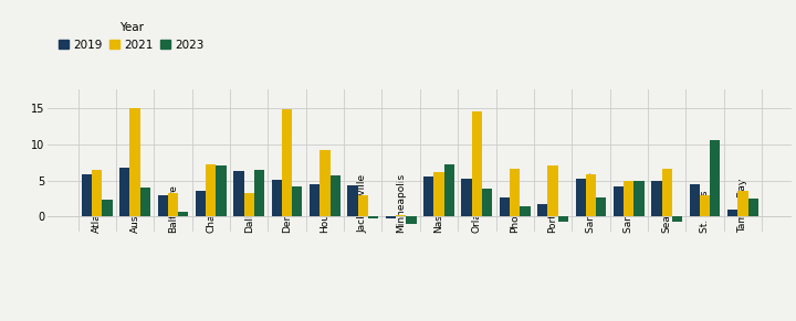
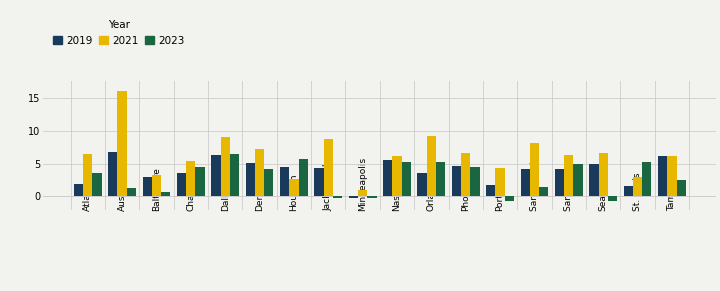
2019/Atlanta: 5.8 -> 1.9
2023/Atlanta: 2.4 -> 3.5
2021/Austin: 15.0 -> 16.0
2023/Austin: 4.0 -> 1.3
2021/Charlotte: 7.2 -> 5.4
2023/Charlotte: 7.0 -> 4.5
2021/Dallas: 3.2 -> 9.0
2021/Denver: 14.8 -> 7.2
2021/Houston: 9.2 -> 2.6
2021/Jacksonville: 3.0 -> 8.7
2021/Minneapolis: 0.2 -> 1.0
2023/Minneapolis: -1.0 -> -0.2
2023/Nashville: 7.2 -> 5.3
2019/Orlando: 5.2 -> 3.5
2021/Orlando: 14.6 -> 9.2
2023/Orlando: 3.8 -> 5.2
2019/Phoenix: 2.6 -> 4.7
2023/Phoenix: 1.4 -> 4.5
2021/Portland: 7.0 -> 4.3
2019/San Antonio: 5.2 -> 4.1
2021/San Antonio: 5.8 -> 8.2
2023/San Antonio: 2.6 -> 1.4
2021/San Diego: 5.0 -> 6.3
2019/St. Louis: 4.4 -> 1.6
2023/St. Louis: 10.6 -> 5.3
2019/Tampa Bay: 1.0 -> 6.1
2021/Tampa Bay: 3.6 -> 6.1
